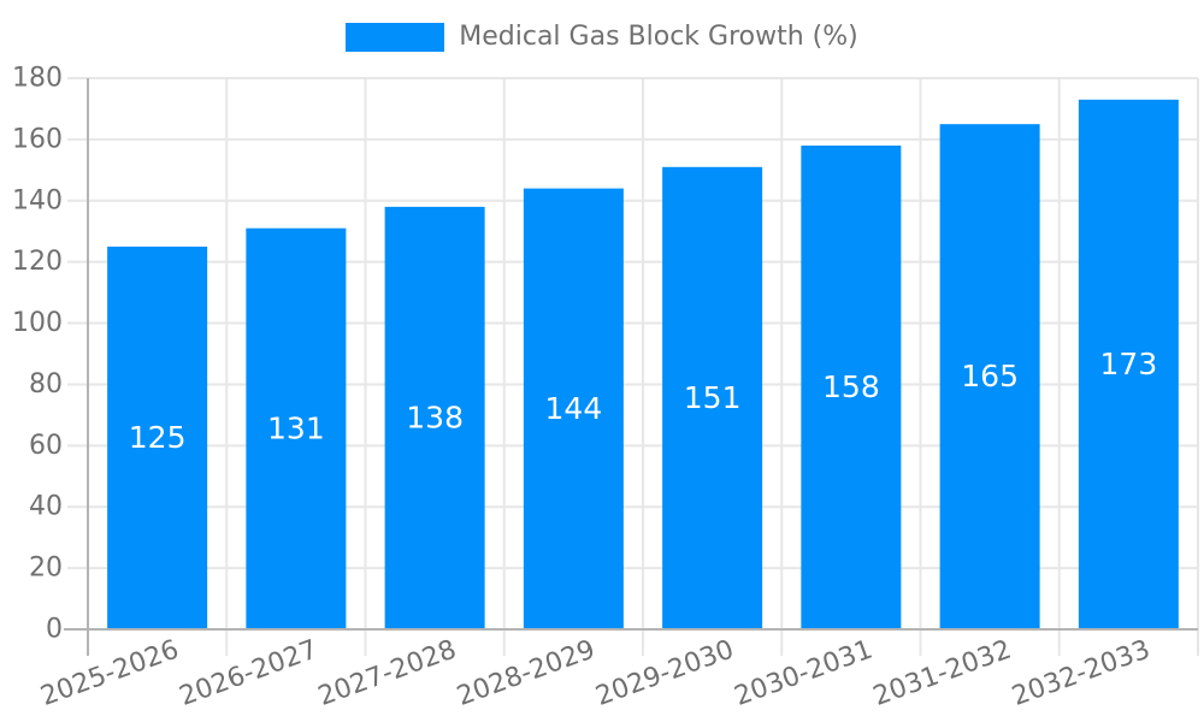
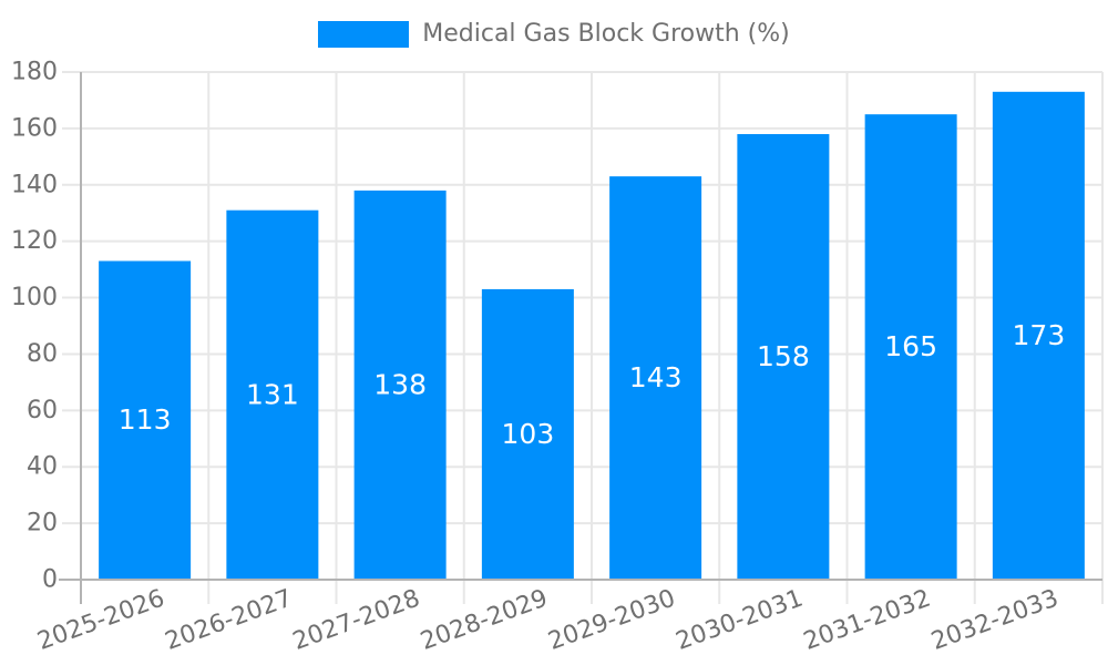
2025-2026: 125 -> 113
2028-2029: 144 -> 103
2029-2030: 151 -> 143
